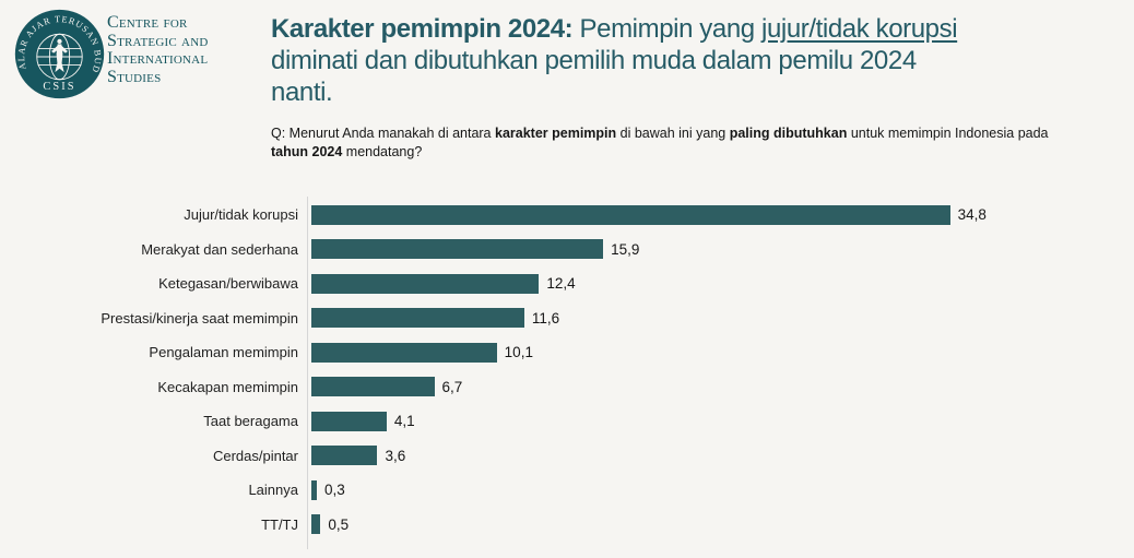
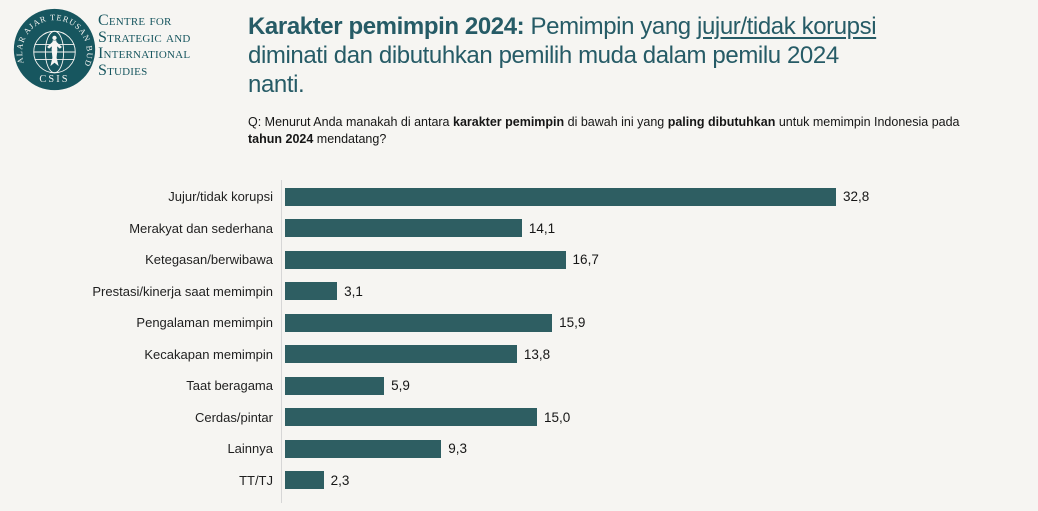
Jujur/tidak korupsi: 34,8 -> 32,8
Merakyat dan sederhana: 15,9 -> 14,1
Ketegasan/berwibawa: 12,4 -> 16,7
Prestasi/kinerja saat memimpin: 11,6 -> 3,1
Pengalaman memimpin: 10,1 -> 15,9
Kecakapan memimpin: 6,7 -> 13,8
Taat beragama: 4,1 -> 5,9
Cerdas/pintar: 3,6 -> 15,0
Lainnya: 0,3 -> 9,3
TT/TJ: 0,5 -> 2,3
